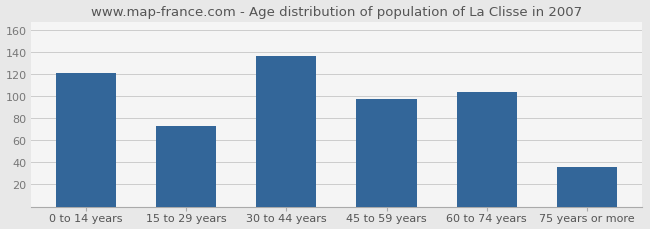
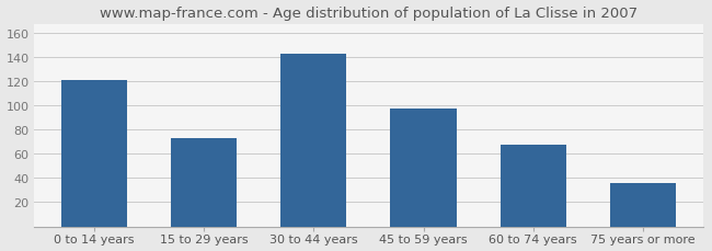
30 to 44 years: 137 -> 143
60 to 74 years: 104 -> 68
